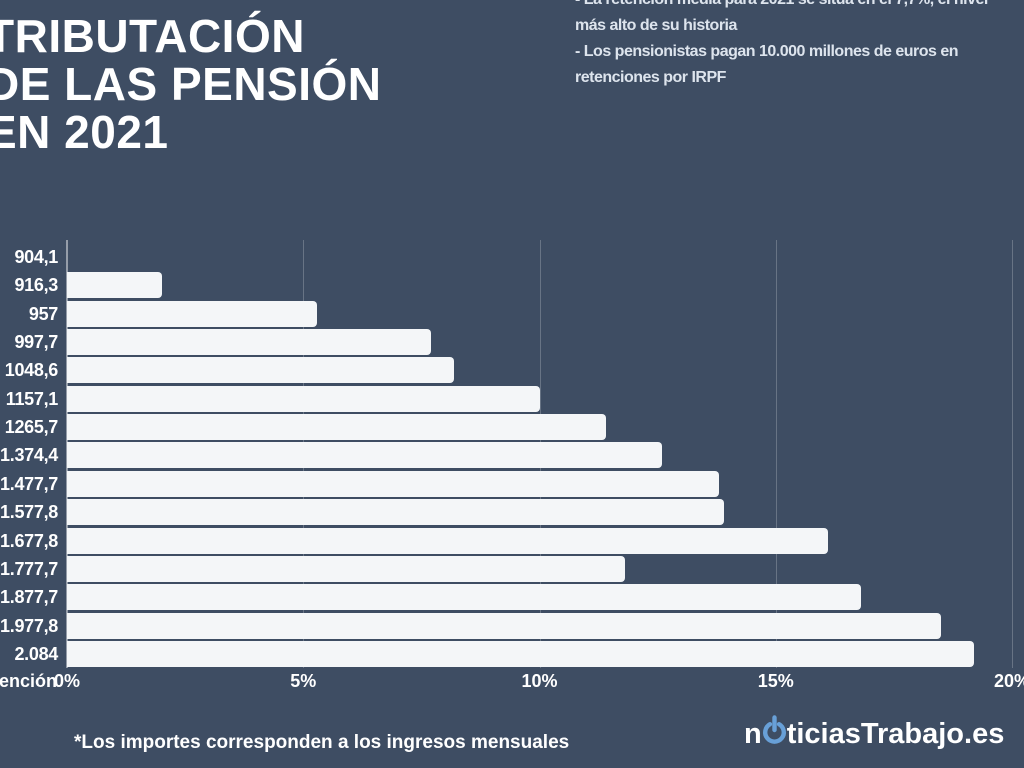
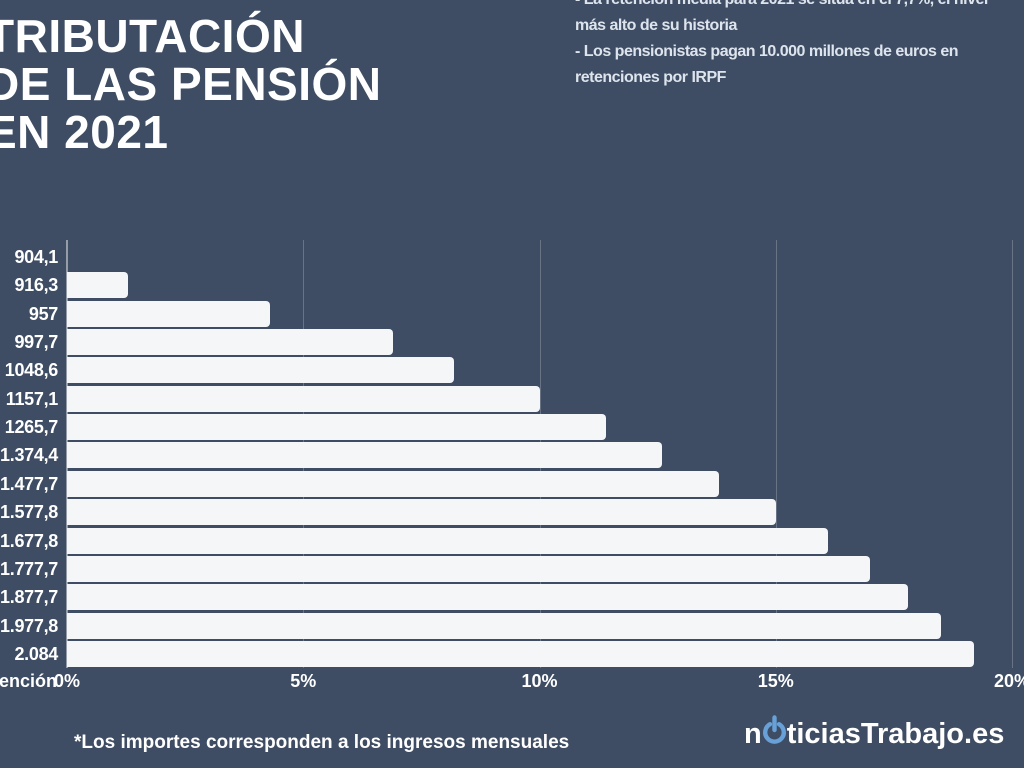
916,3: 2.0% -> 1.3%
957: 5.3% -> 4.3%
997,7: 7.7% -> 6.9%
1.577,8: 13.9% -> 15.0%
1.777,7: 11.8% -> 17.0%
1.877,7: 16.8% -> 17.8%
